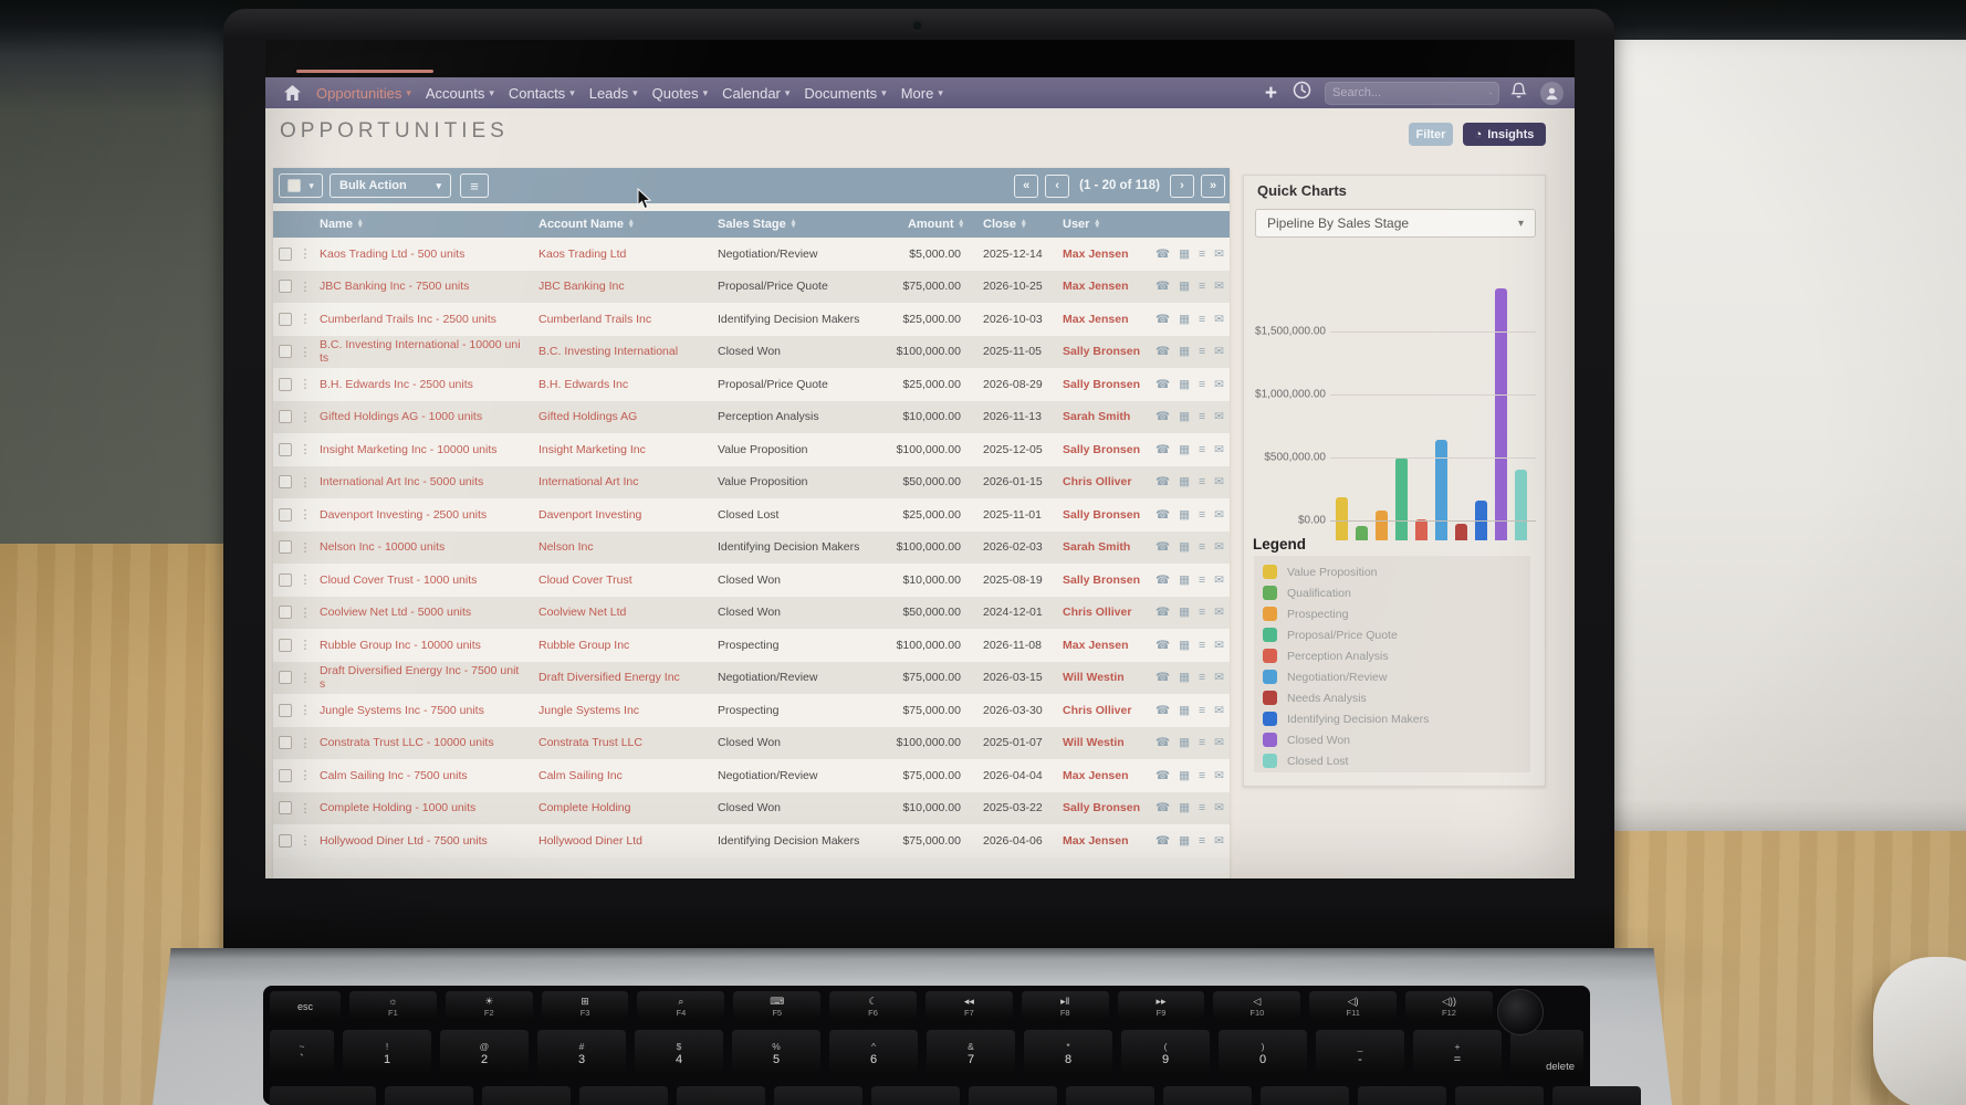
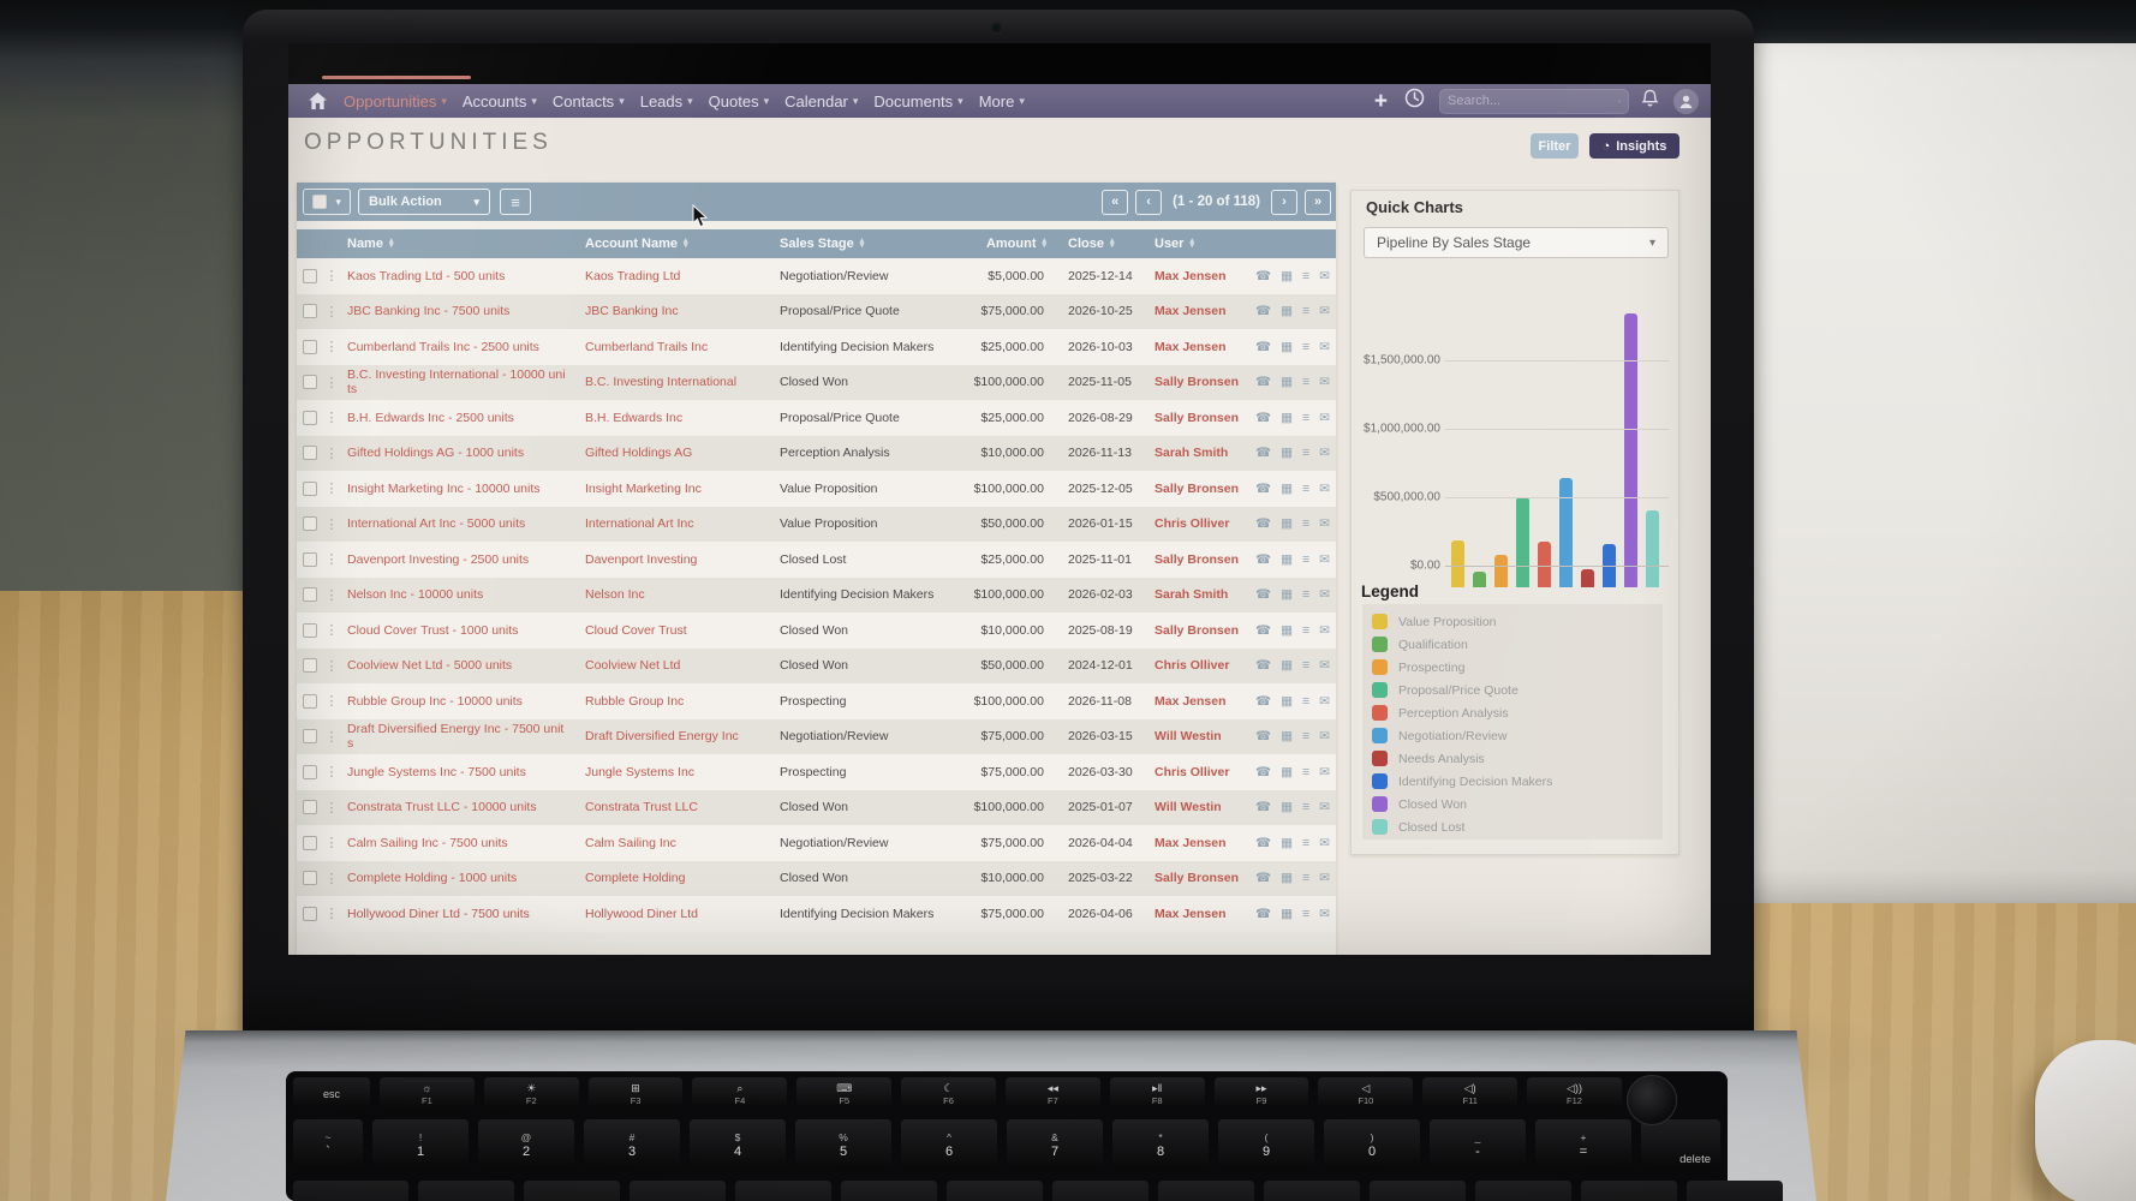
Perception Analysis: $170000 -> $330000
